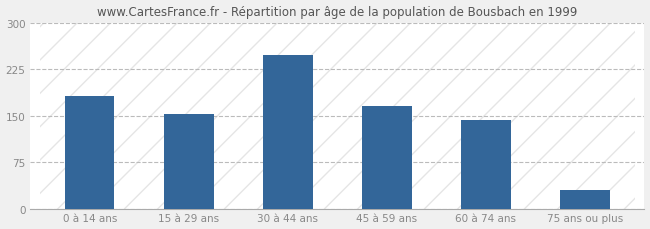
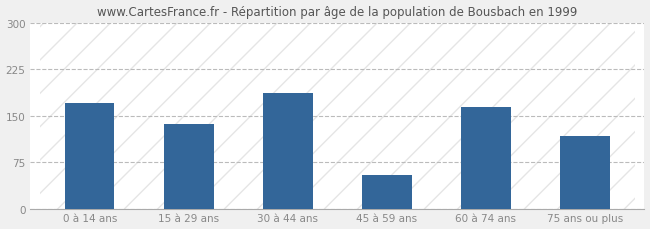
0 à 14 ans: 182 -> 170
15 à 29 ans: 152 -> 136
30 à 44 ans: 248 -> 186
45 à 59 ans: 165 -> 54
60 à 74 ans: 143 -> 164
75 ans ou plus: 30 -> 118
